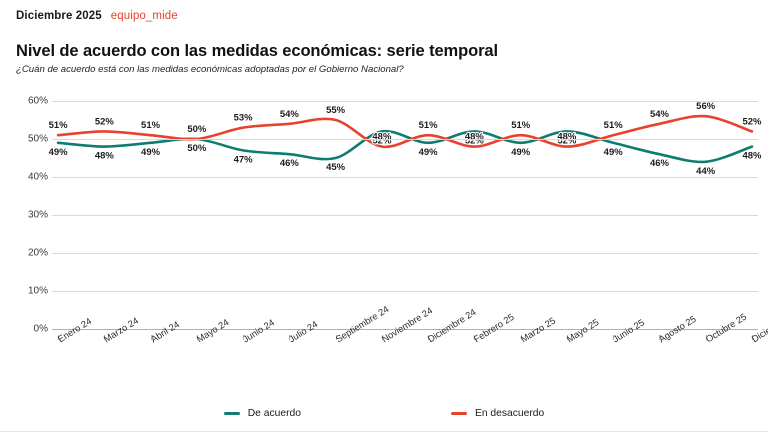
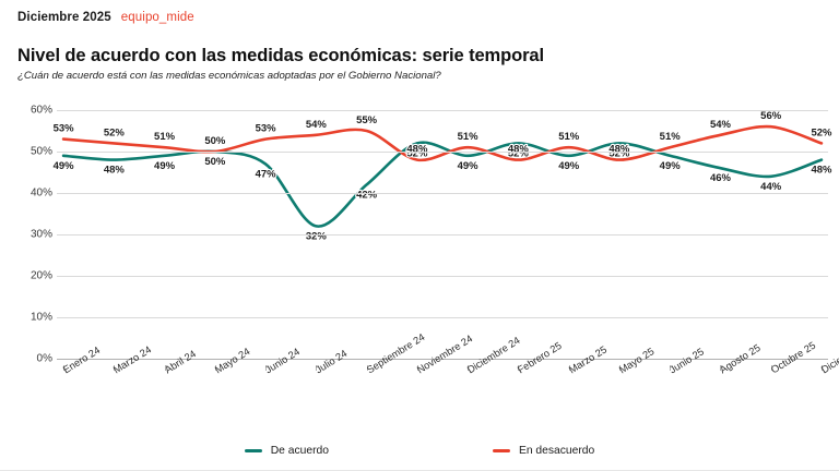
En desacuerdo/Enero 24: 51% -> 53%
De acuerdo/Julio 24: 46% -> 32%
De acuerdo/Septiembre 24: 45% -> 42%
